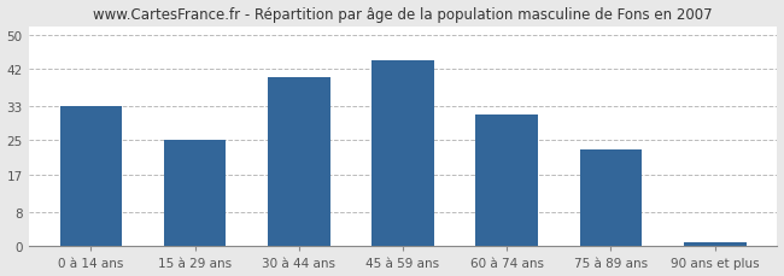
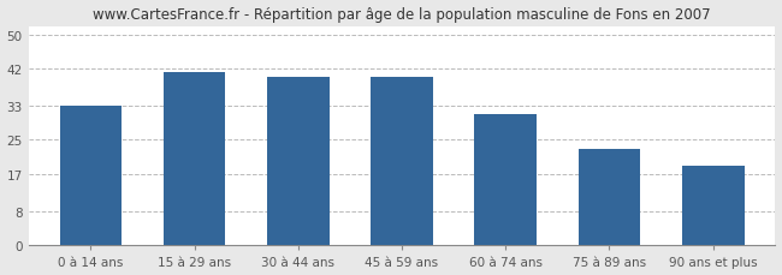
15 à 29 ans: 25 -> 41
45 à 59 ans: 44 -> 40
90 ans et plus: 1 -> 19
